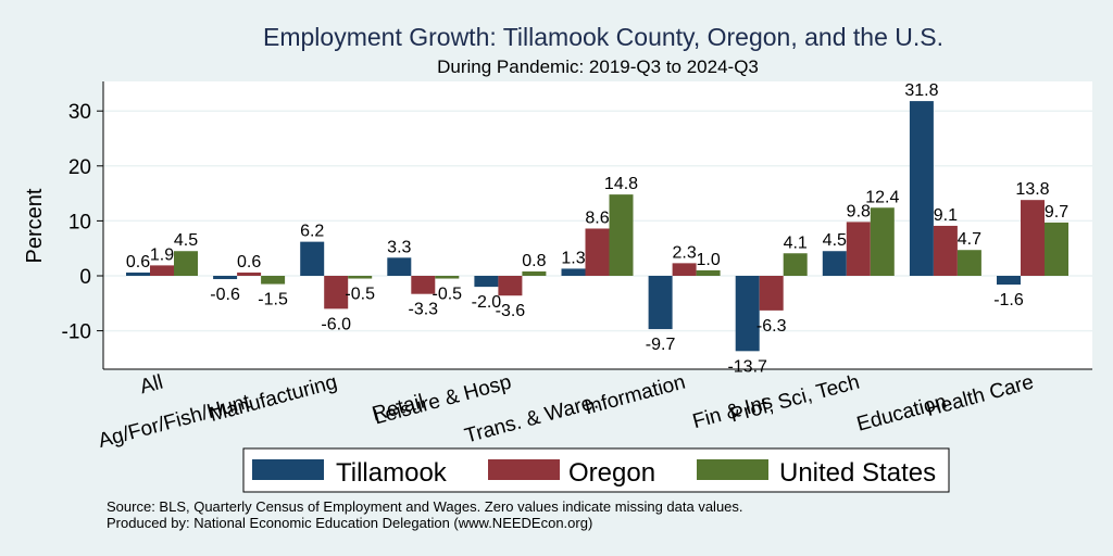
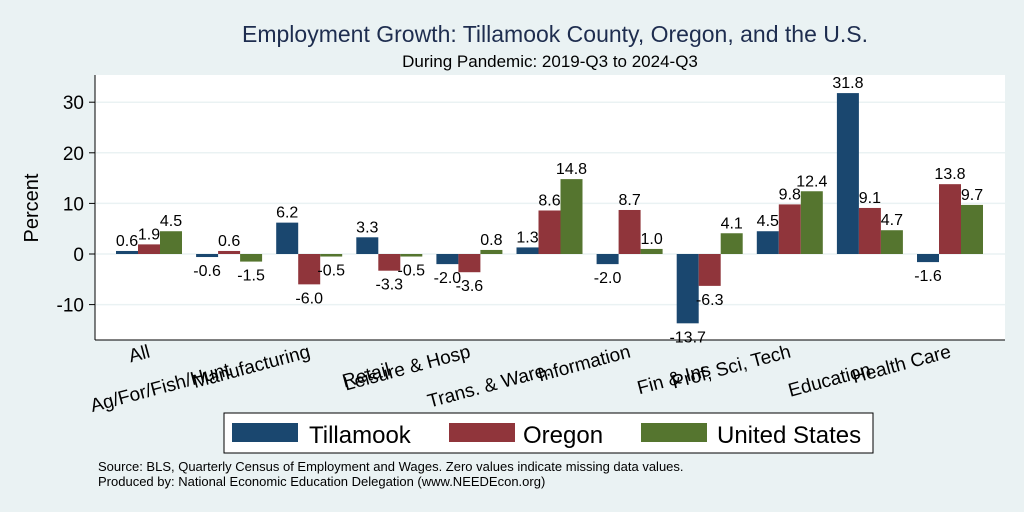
Tillamook/Information: -9.7 -> -2.0
Oregon/Information: 2.3 -> 8.7
